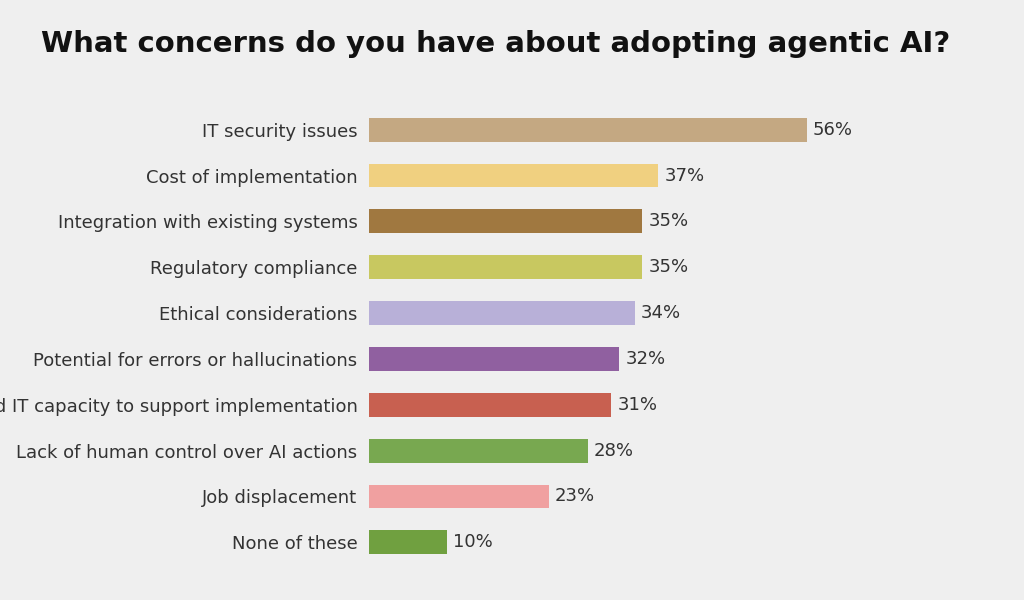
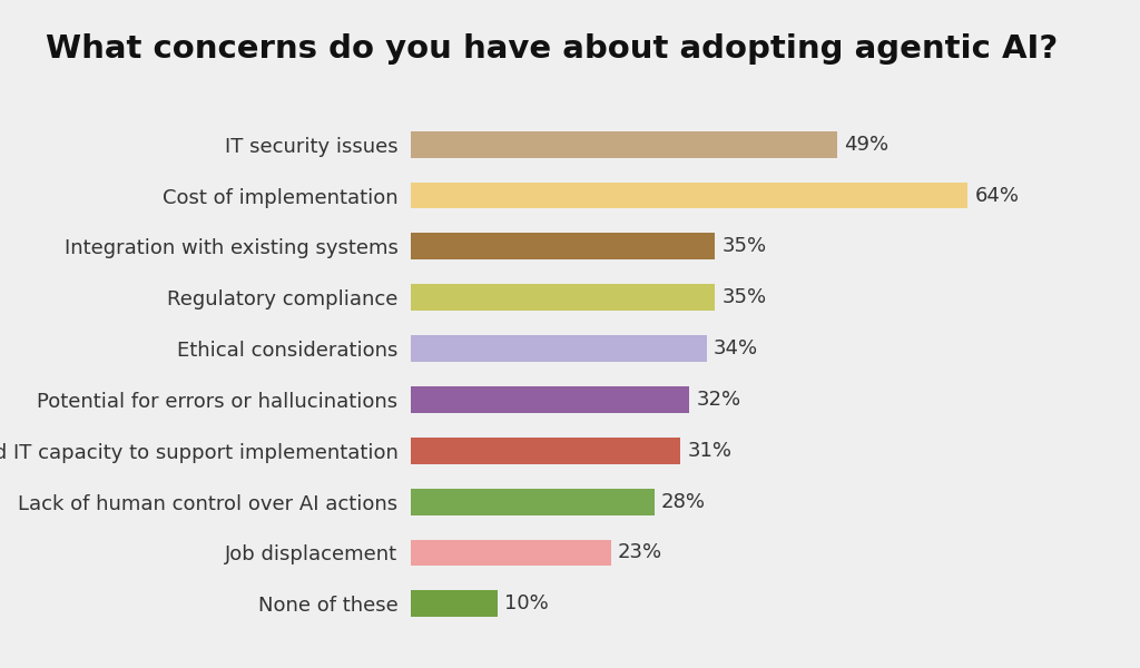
IT security issues: 56% -> 49%
Cost of implementation: 37% -> 64%
